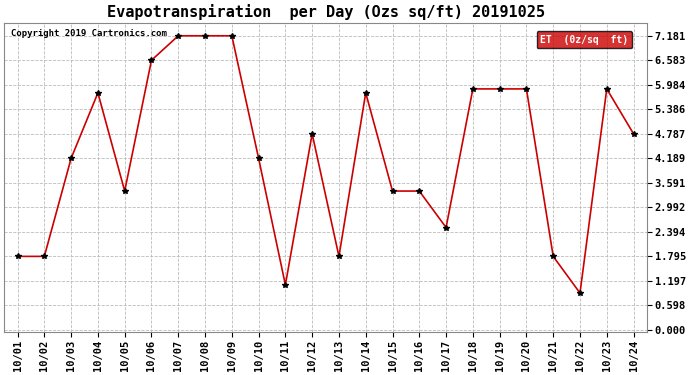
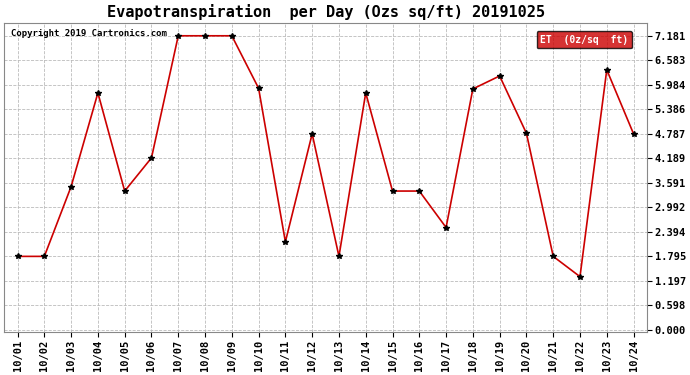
10/03: 4.19 -> 3.50
10/06: 6.58 -> 4.20
10/10: 4.19 -> 5.90
10/11: 1.10 -> 2.15
10/19: 5.88 -> 6.20
10/20: 5.88 -> 4.80
10/22: 0.90 -> 1.30
10/23: 5.88 -> 6.35
